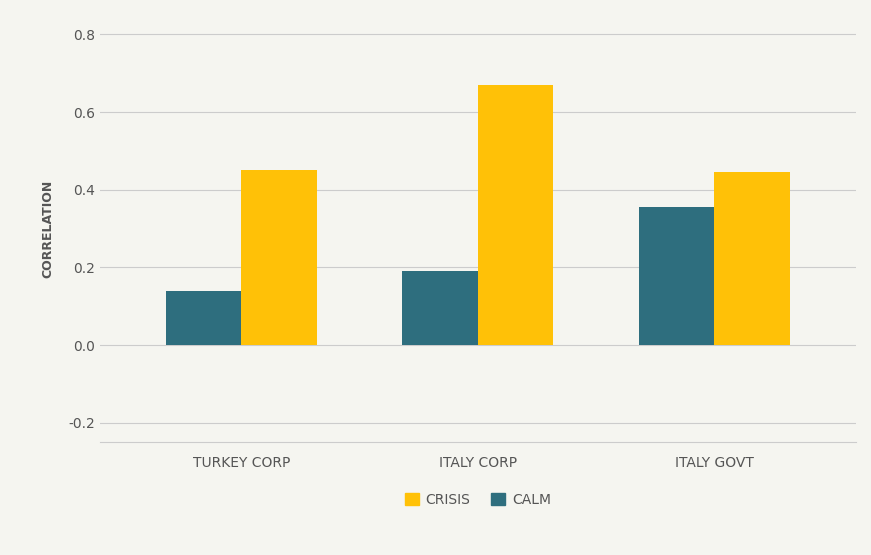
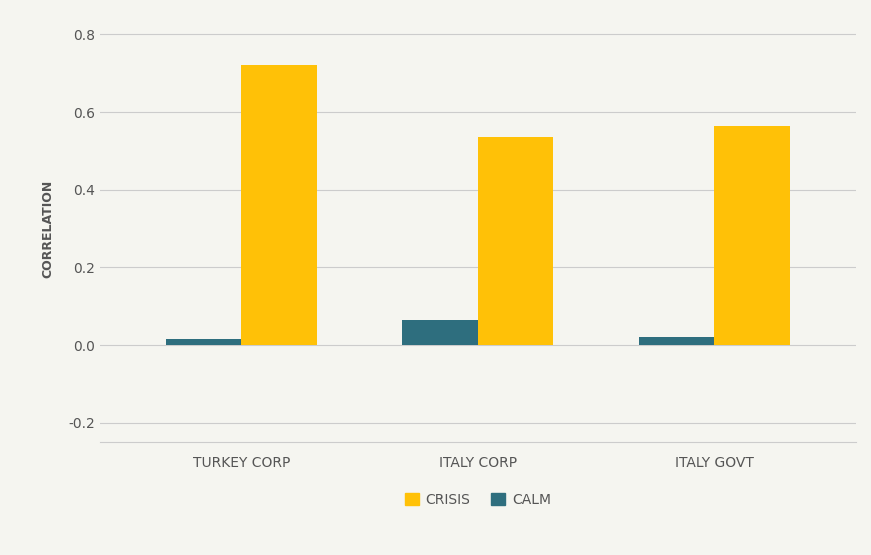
CALM/TURKEY CORP: 0.140 -> 0.015
CRISIS/TURKEY CORP: 0.450 -> 0.720
CALM/ITALY CORP: 0.190 -> 0.065
CRISIS/ITALY CORP: 0.670 -> 0.535
CALM/ITALY GOVT: 0.355 -> 0.022
CRISIS/ITALY GOVT: 0.445 -> 0.565
